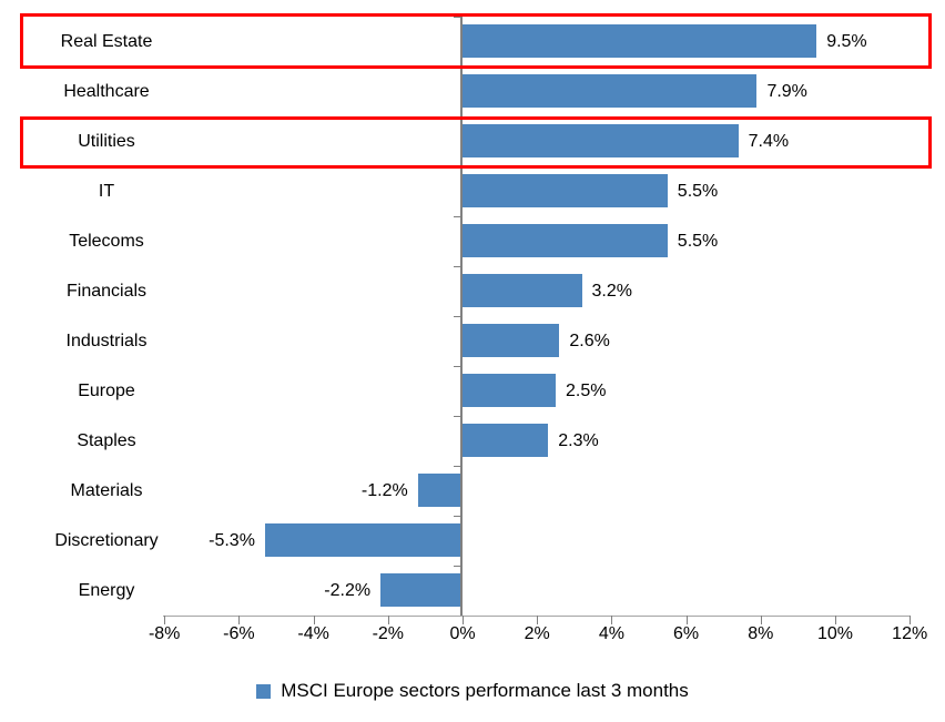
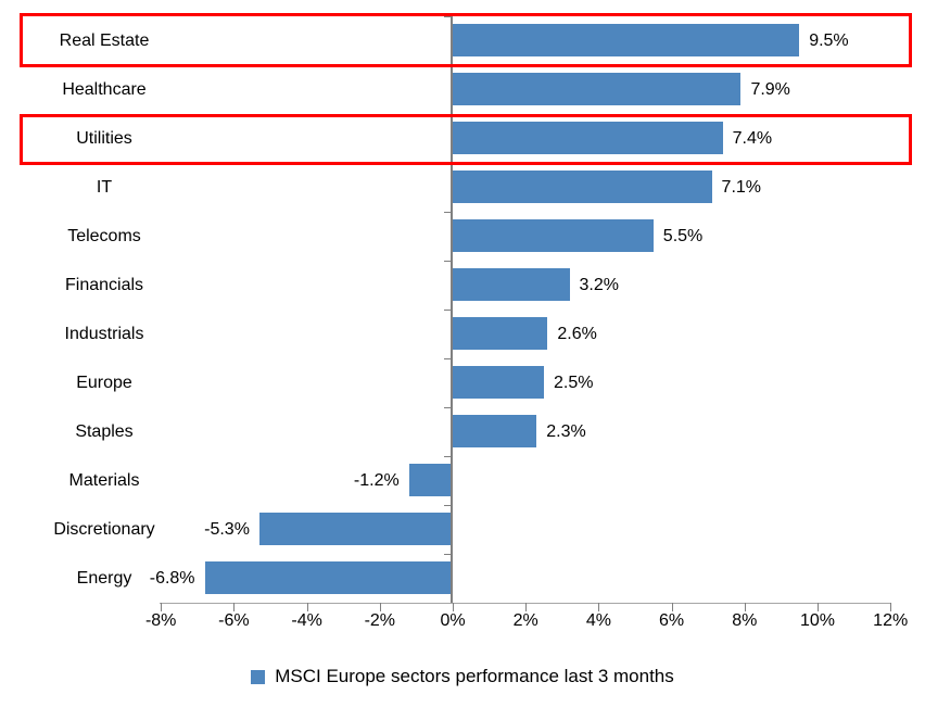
IT: 5.5% -> 7.1%
Energy: -2.2% -> -6.8%
